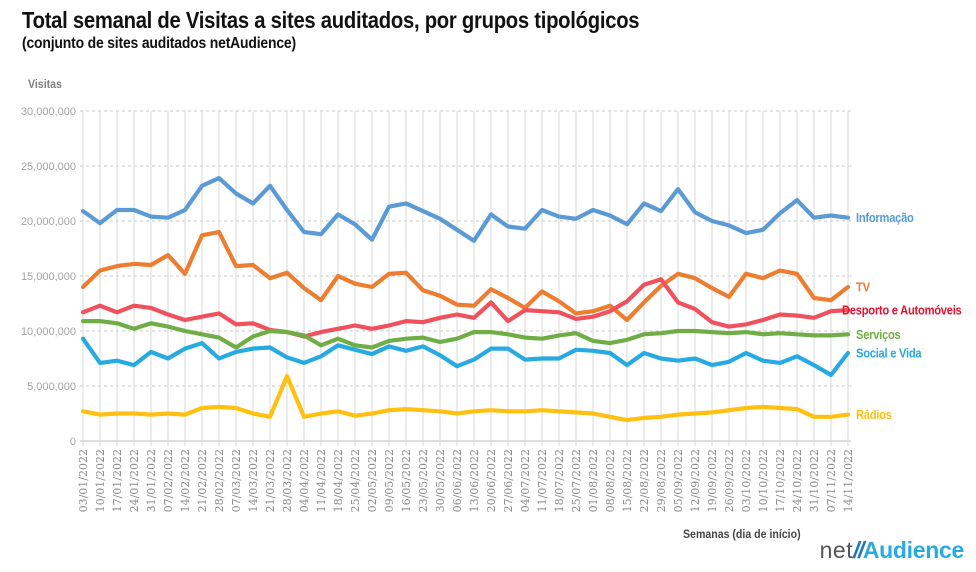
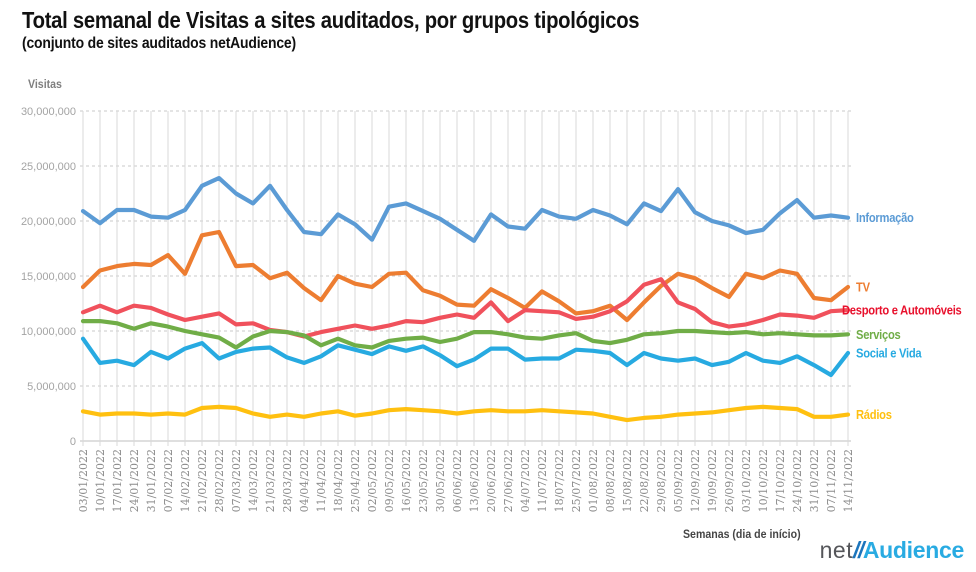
Rádios/28/03/2022: 5900000 -> 2400000
